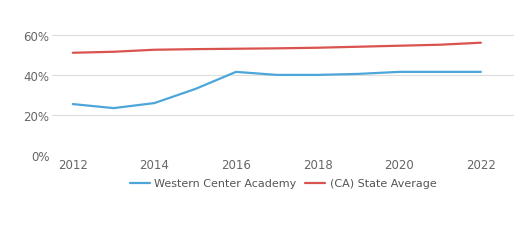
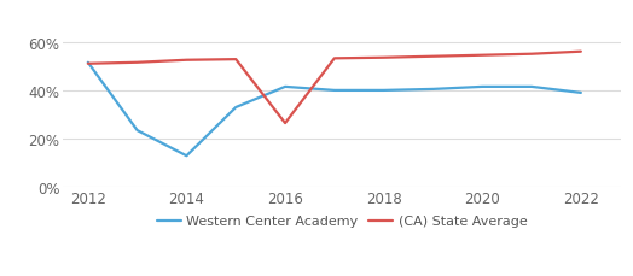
Western Center Academy/2012: 25.5% -> 51.5%
Western Center Academy/2014: 26.0% -> 13.0%
(CA) State Average/2016: 53.0% -> 26.5%
Western Center Academy/2022: 41.5% -> 39.0%
